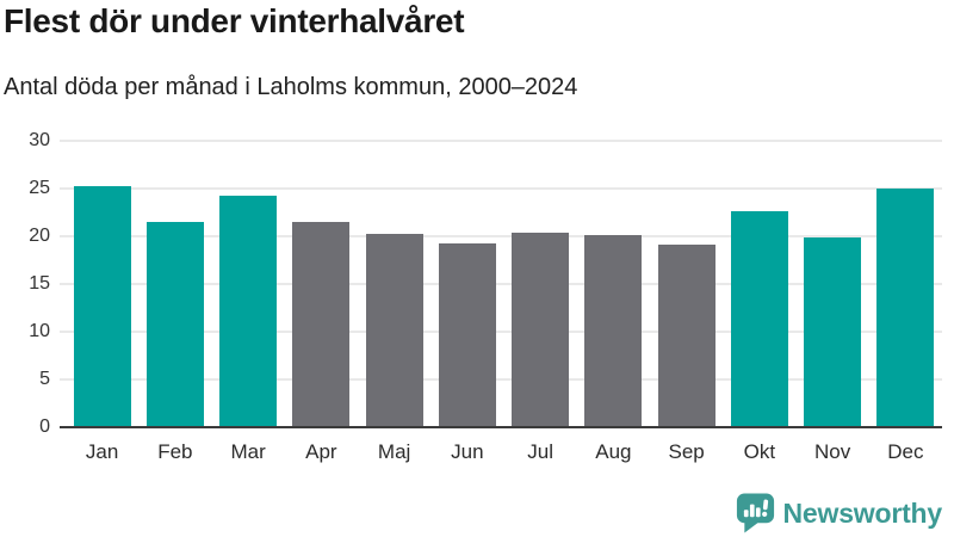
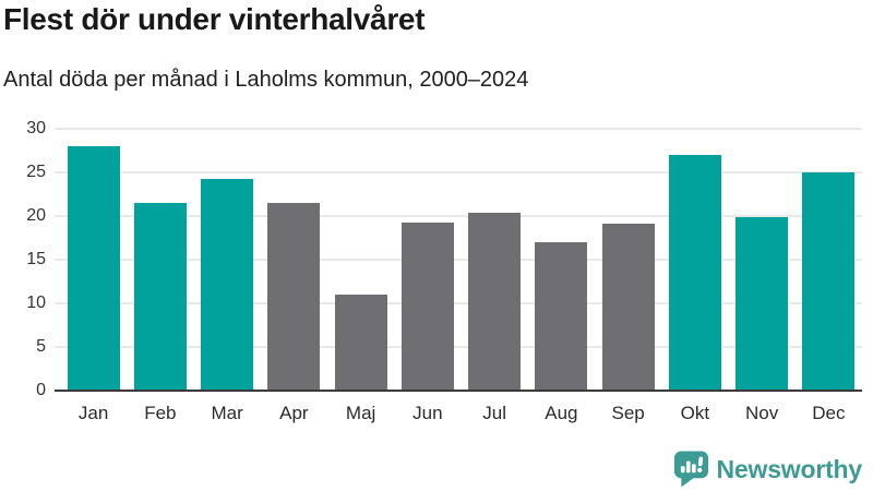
Jan: 25 -> 28
Maj: 20 -> 11
Aug: 20 -> 17
Okt: 23 -> 27
